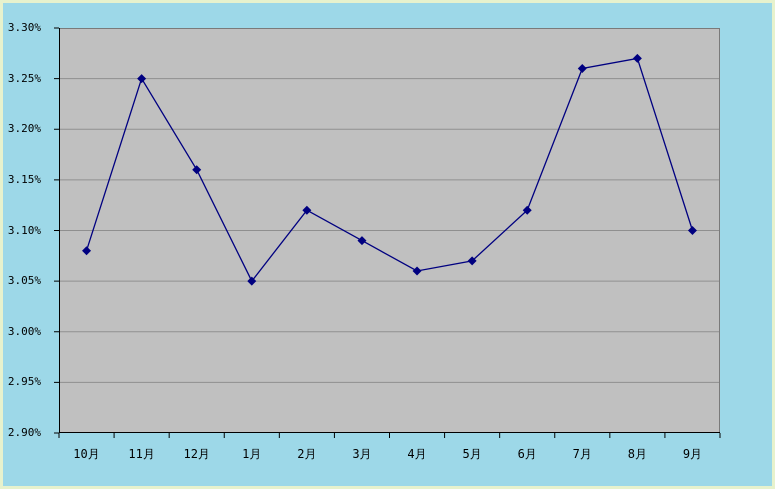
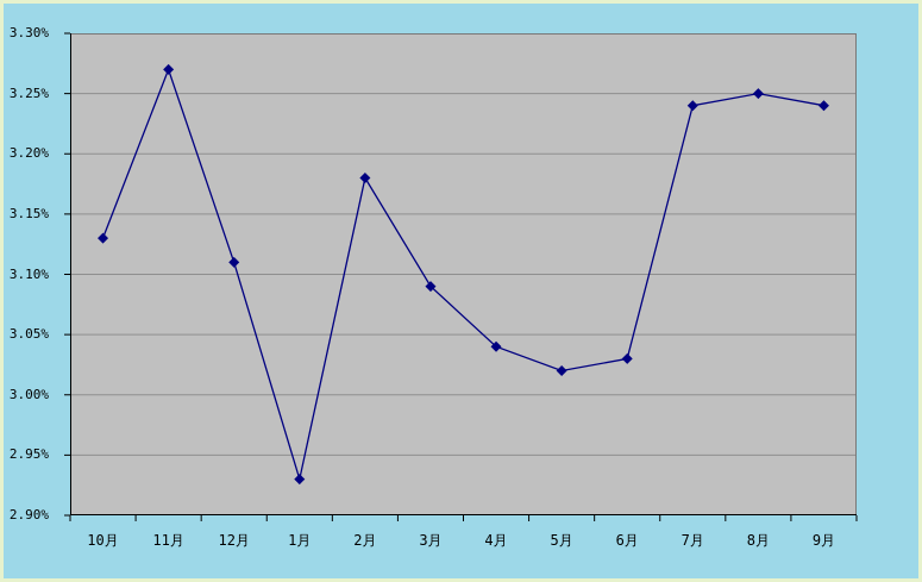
10月: 3.08% -> 3.13%
11月: 3.25% -> 3.27%
12月: 3.16% -> 3.11%
1月: 3.05% -> 2.93%
2月: 3.12% -> 3.18%
4月: 3.06% -> 3.04%
5月: 3.07% -> 3.02%
6月: 3.12% -> 3.03%
7月: 3.26% -> 3.24%
8月: 3.27% -> 3.25%
9月: 3.10% -> 3.24%
